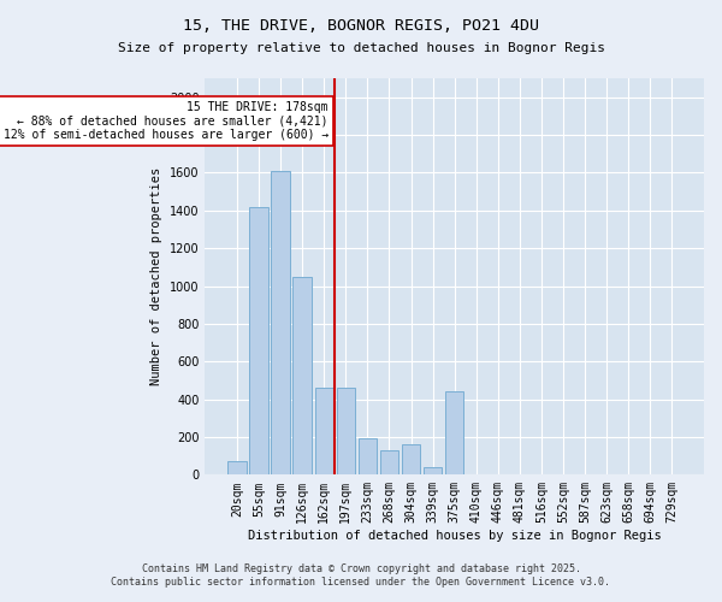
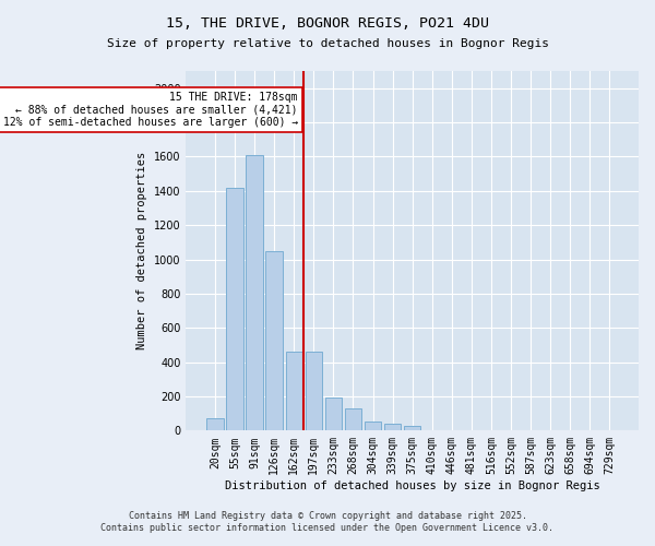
304sqm: 160 -> 60
375sqm: 440 -> 20
